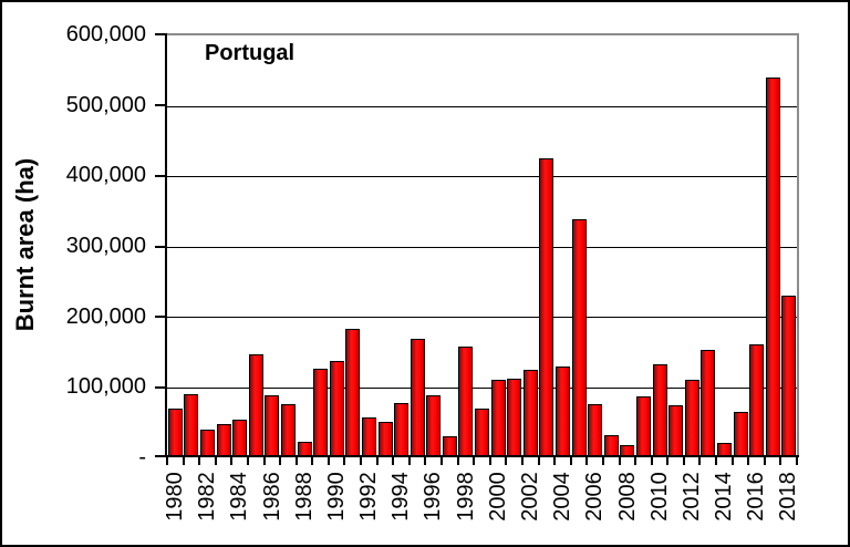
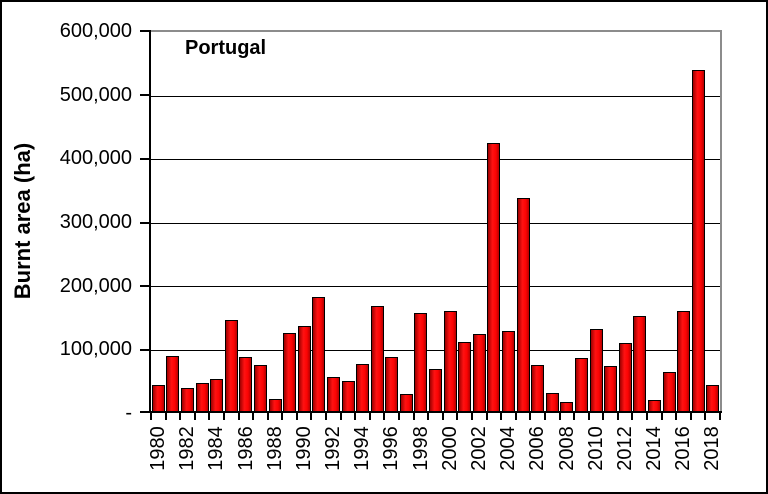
1980: 70000 -> 40000
2000: 110000 -> 160000
2018: 230000 -> 40000
